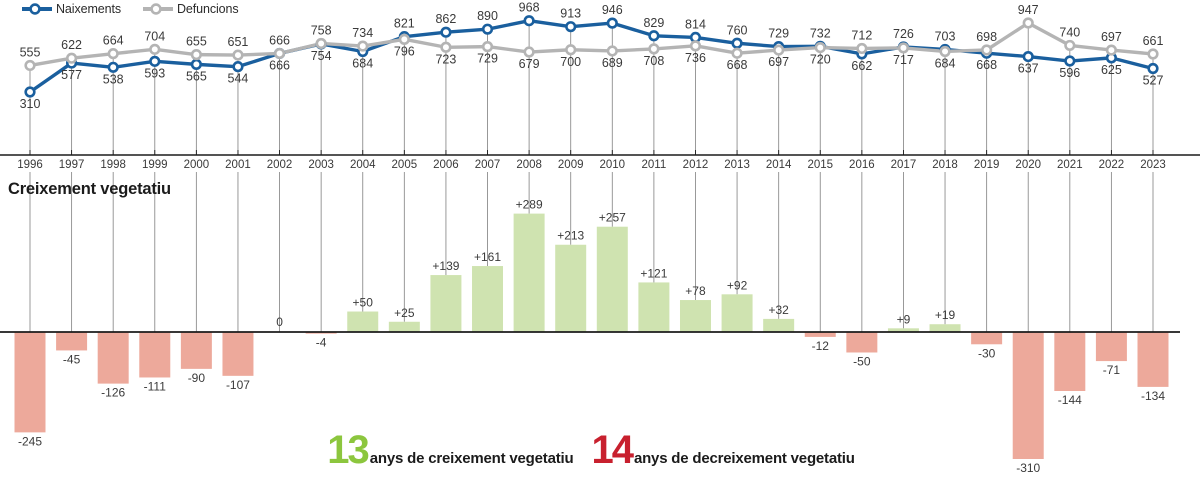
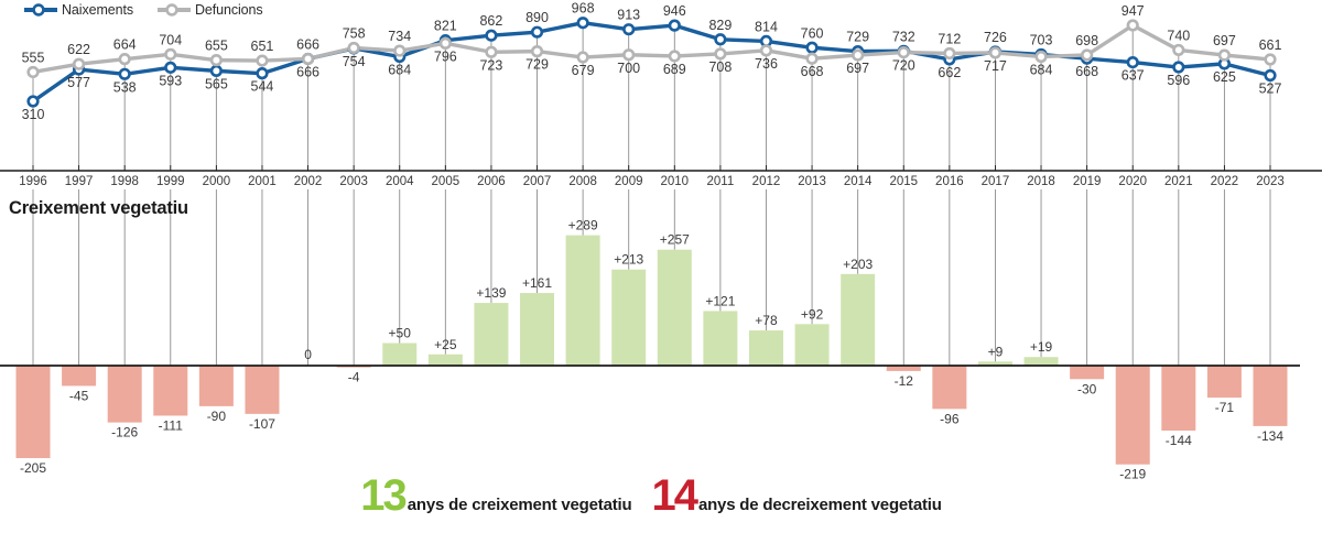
Creixement vegetatiu/1996: -245 -> -205
Creixement vegetatiu/2014: +32 -> +203
Creixement vegetatiu/2016: -50 -> -96
Creixement vegetatiu/2020: -310 -> -219
